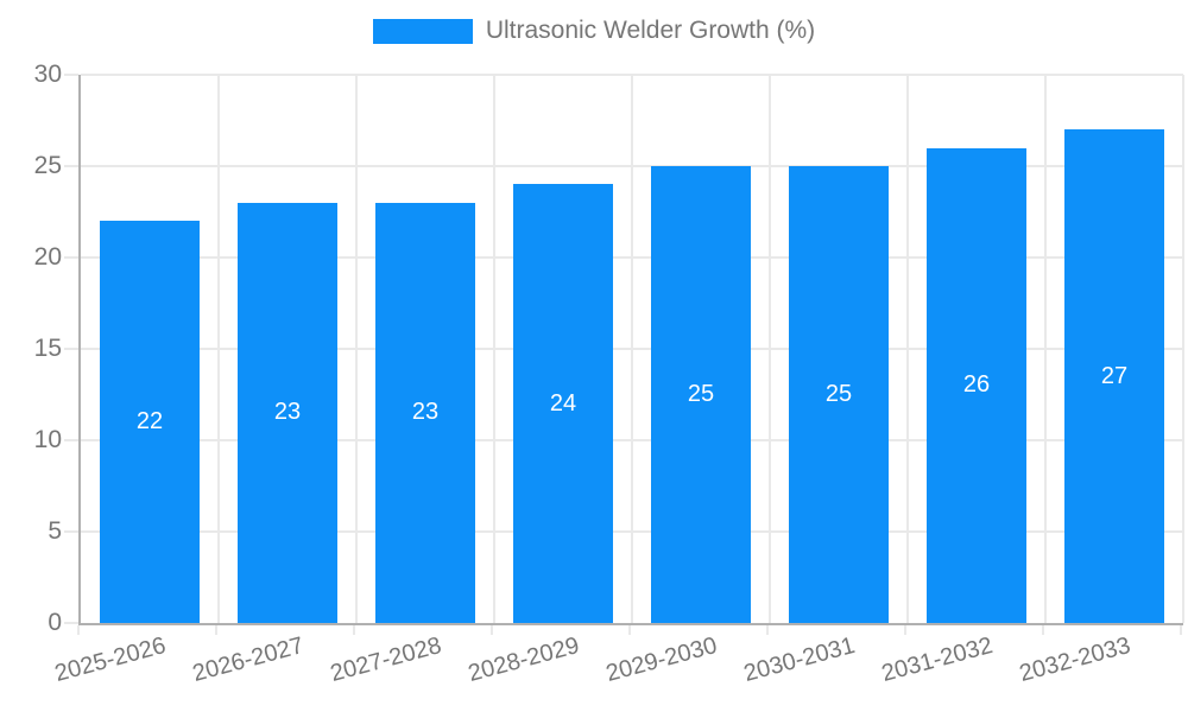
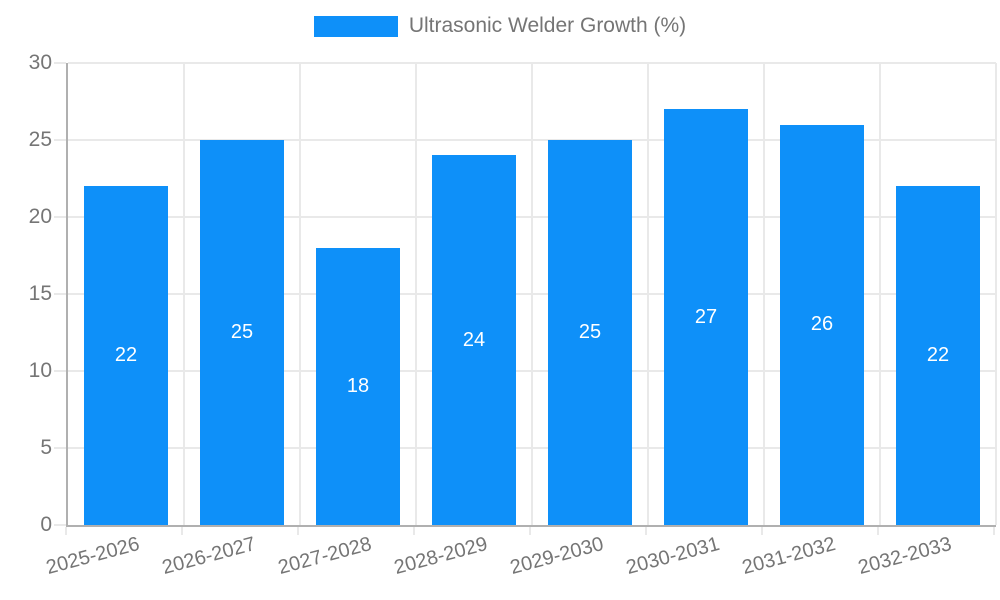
2026-2027: 23 -> 25
2027-2028: 23 -> 18
2030-2031: 25 -> 27
2032-2033: 27 -> 22
